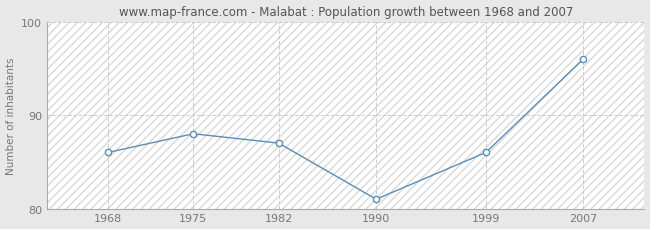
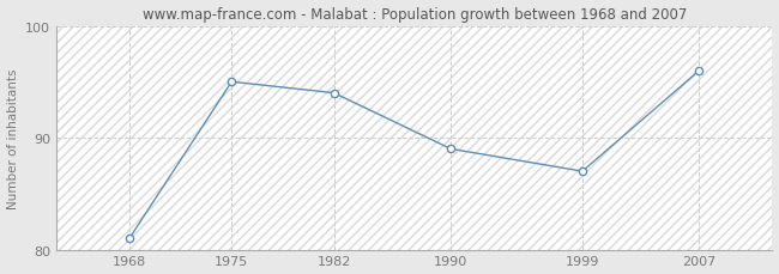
1968: 86 -> 81
1975: 88 -> 95
1982: 87 -> 94
1990: 81 -> 89
1999: 86 -> 87
